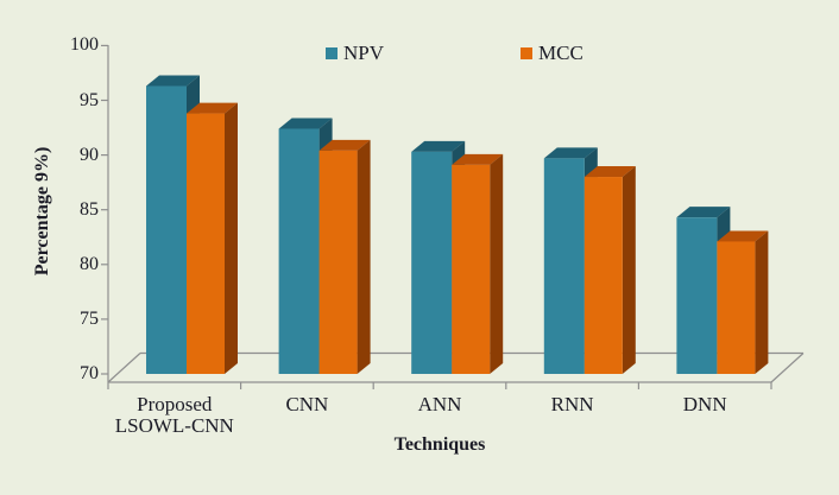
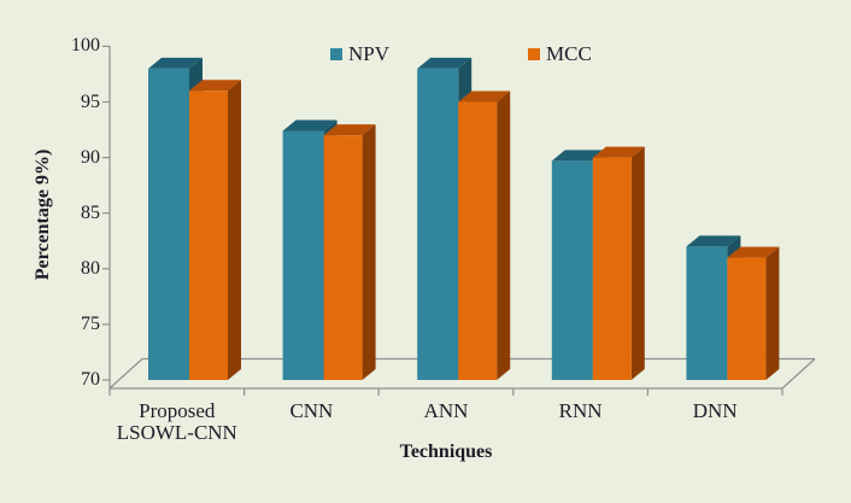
NPV/Proposed LSOWL-CNN: 96 -> 98
MCC/Proposed LSOWL-CNN: 94 -> 96
MCC/CNN: 90 -> 92
NPV/ANN: 90 -> 98
MCC/ANN: 89 -> 95
MCC/RNN: 88 -> 90
NPV/DNN: 84 -> 82
MCC/DNN: 82 -> 81
